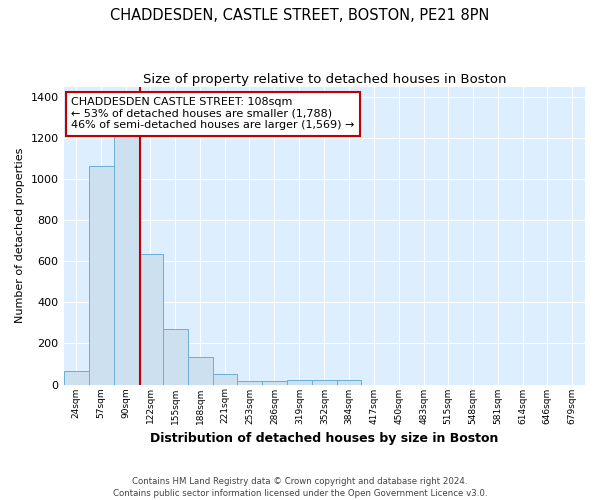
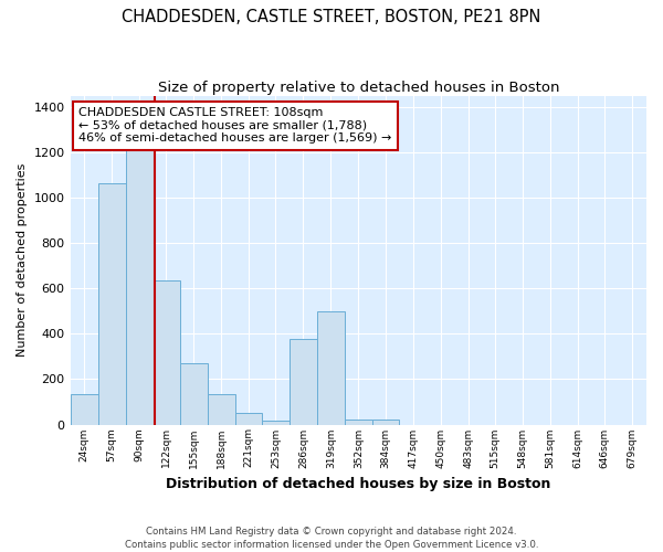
24sqm: 65 -> 135
286sqm: 15 -> 375
319sqm: 20 -> 500
